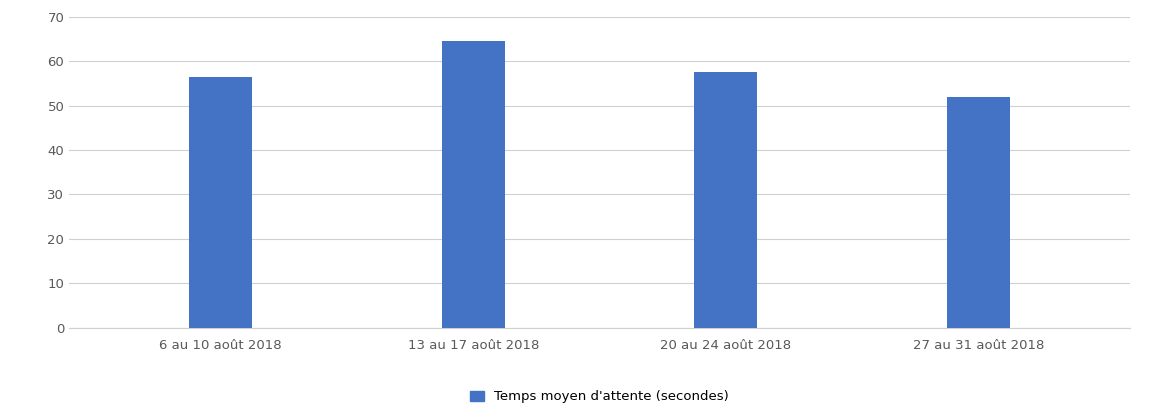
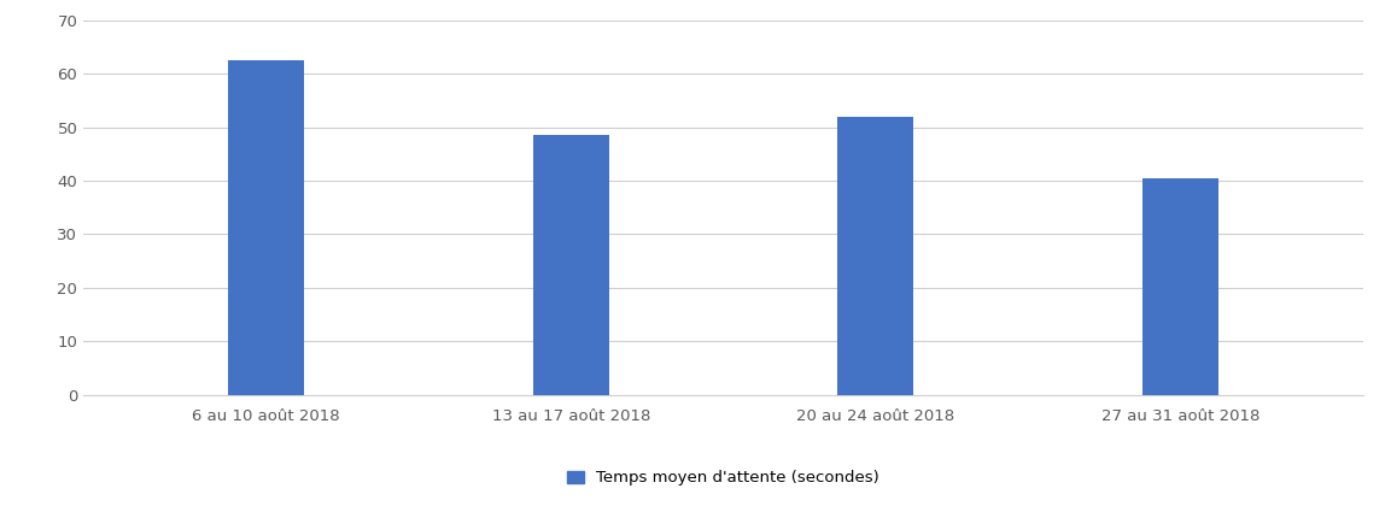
6 au 10 août 2018: 56.5 -> 62.5
13 au 17 août 2018: 64.5 -> 48.5
20 au 24 août 2018: 57.5 -> 52.0
27 au 31 août 2018: 52.0 -> 40.5
